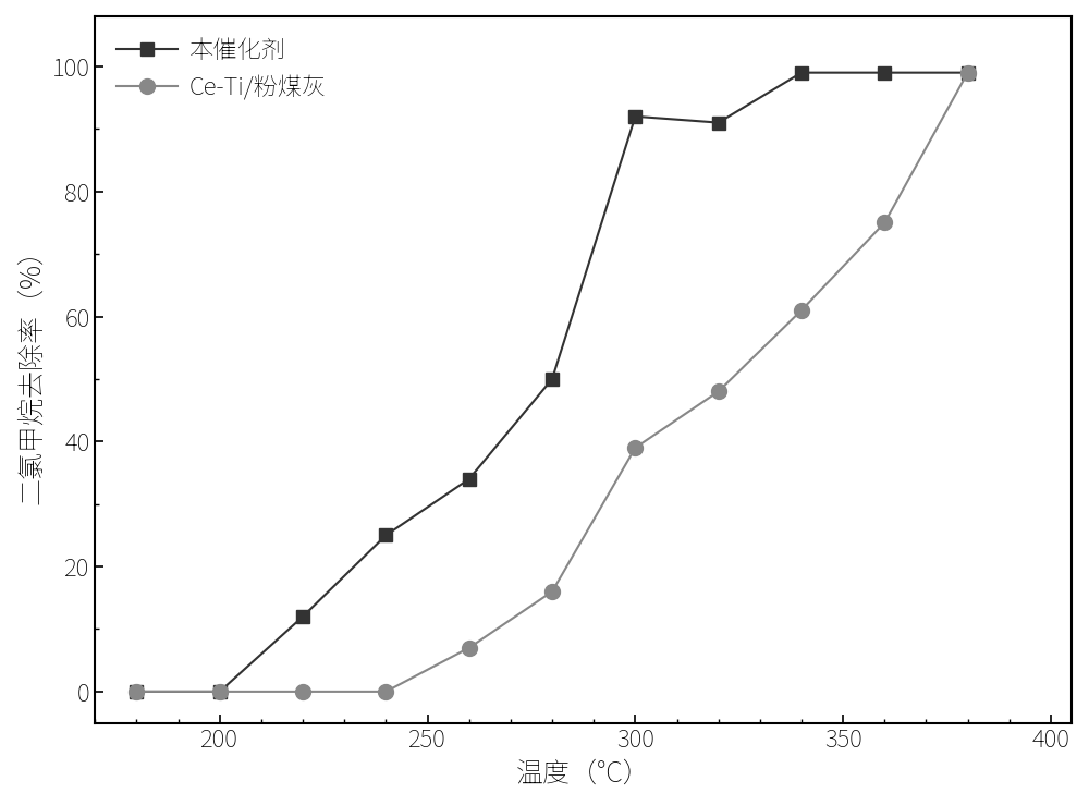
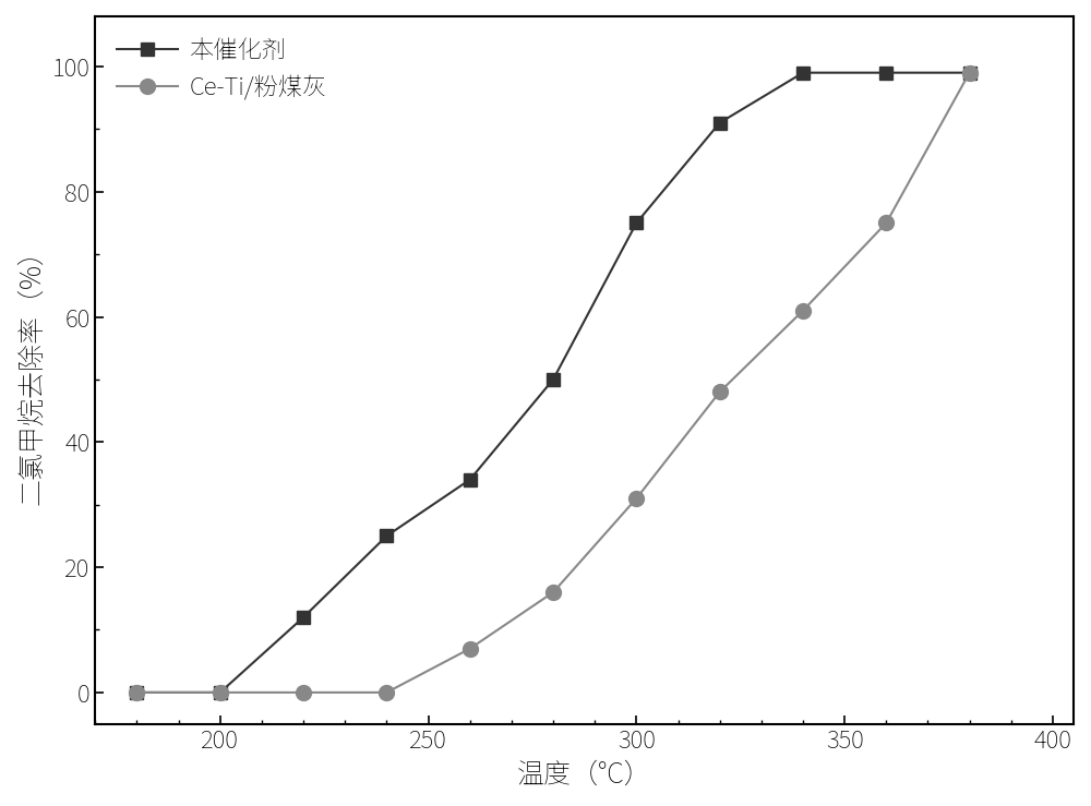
本催化剂/300: 92 -> 75
Ce-Ti/粉煤灰/300: 39 -> 31
